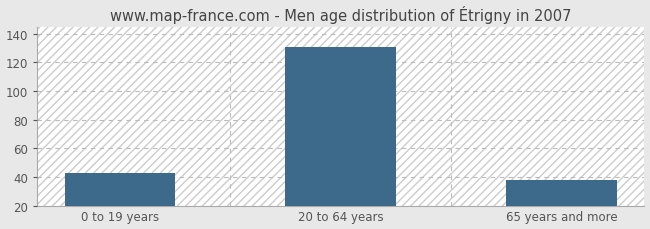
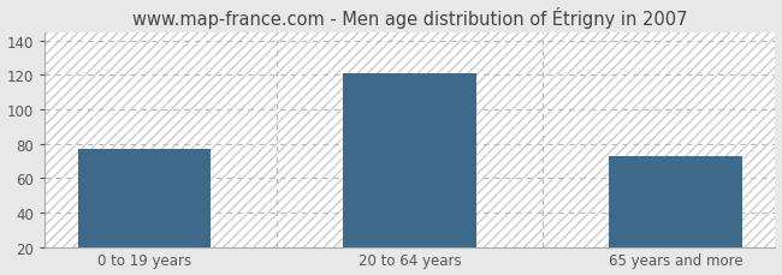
0 to 19 years: 43 -> 77
20 to 64 years: 131 -> 121
65 years and more: 38 -> 73
